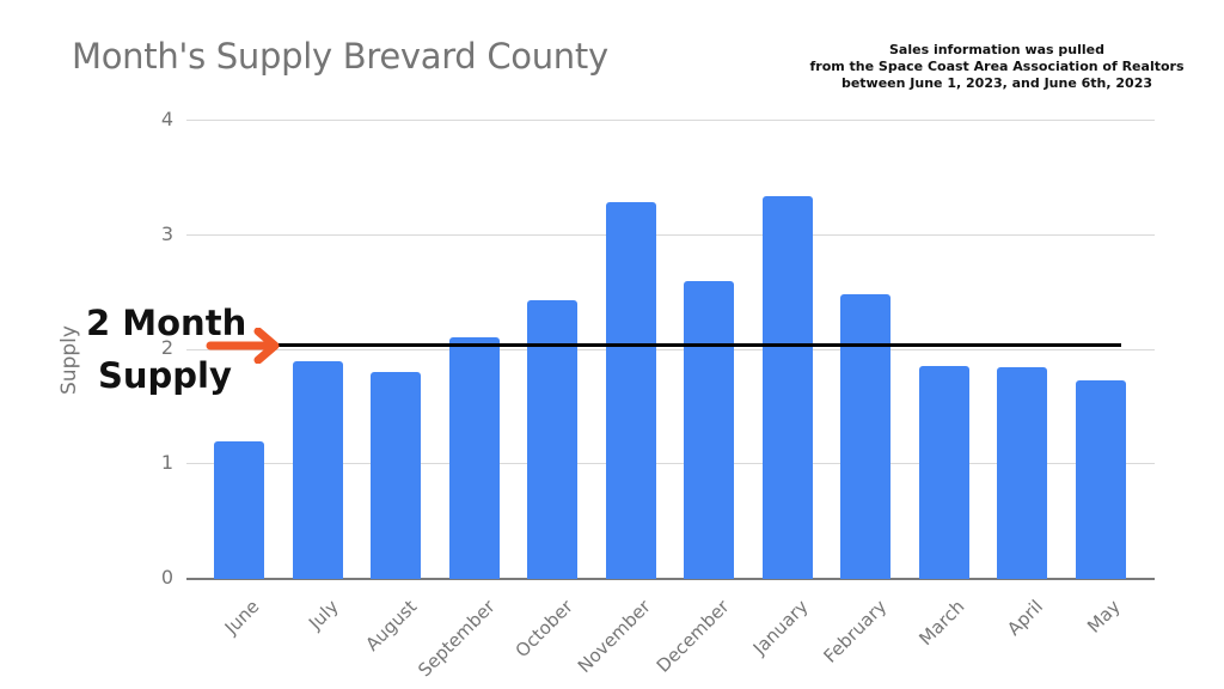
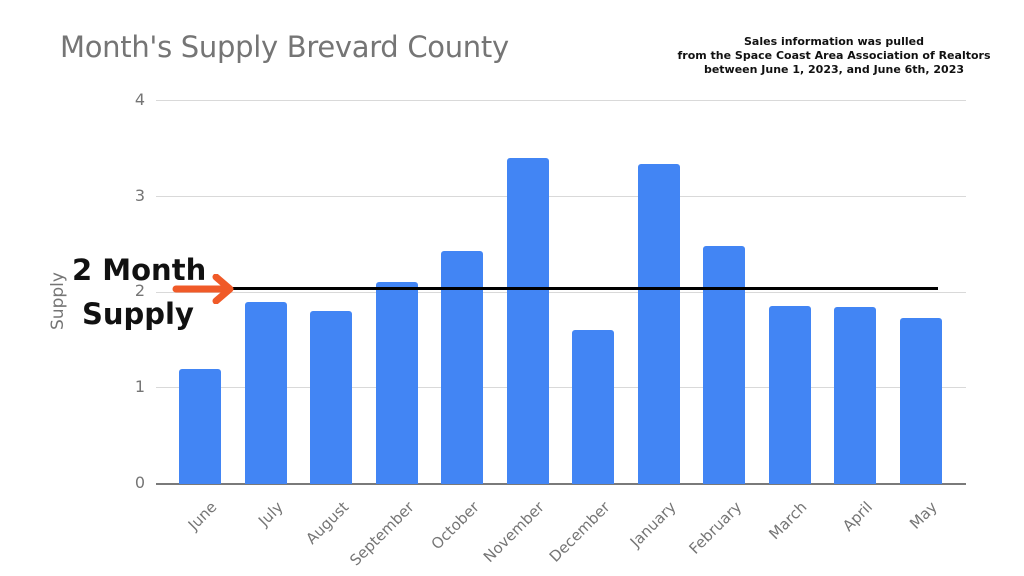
November: 3.3 -> 3.4
December: 2.6 -> 1.6
